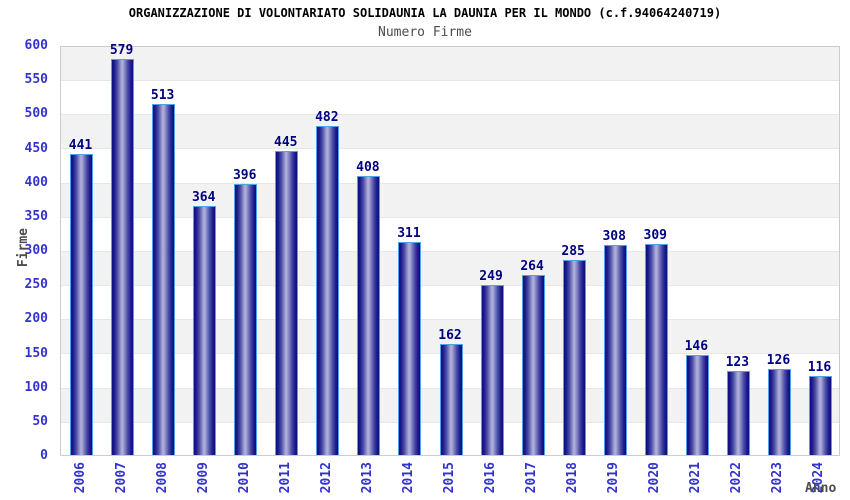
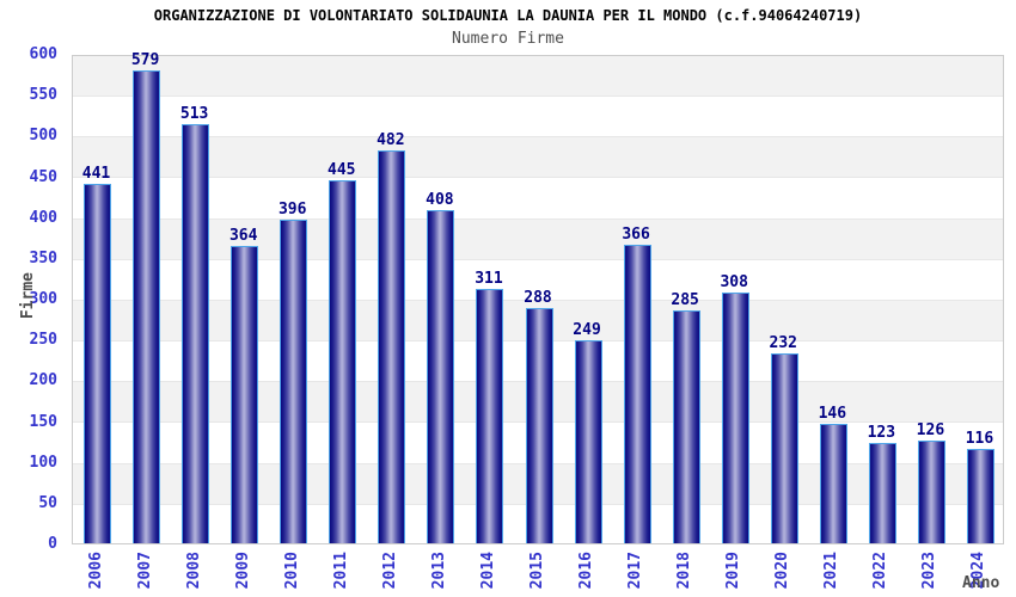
2015: 162 -> 288
2017: 264 -> 366
2020: 309 -> 232
